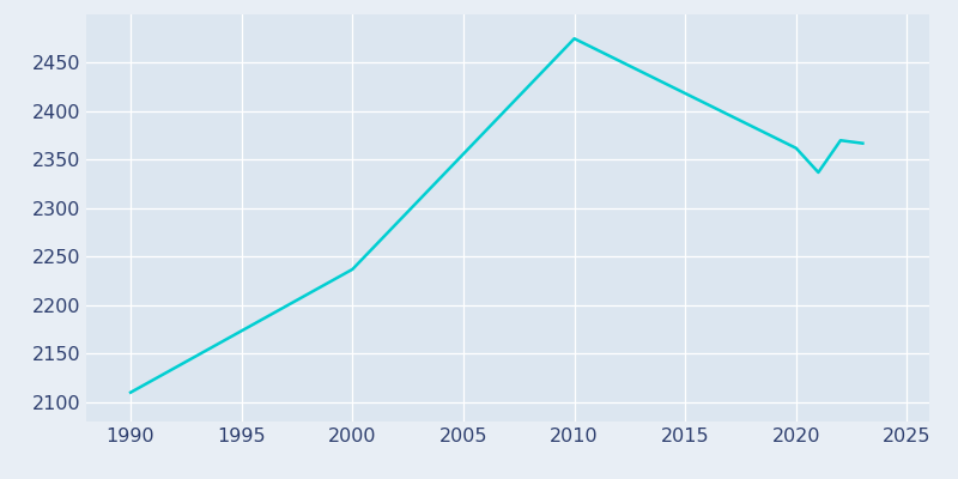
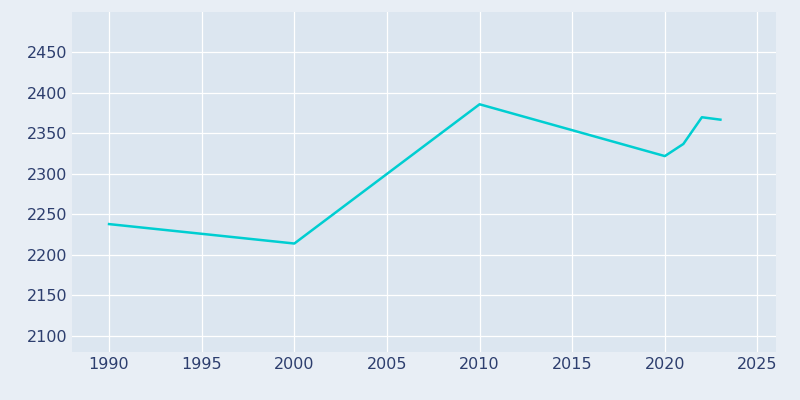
1990: 2110 -> 2238
2000: 2237 -> 2214
2010: 2475 -> 2386
2020: 2362 -> 2322
